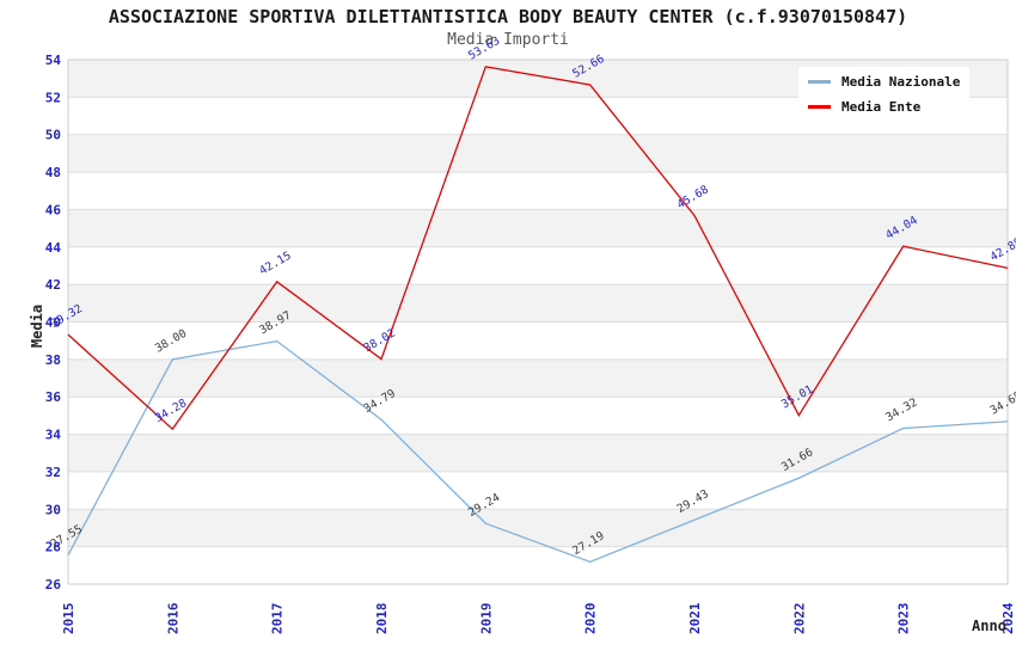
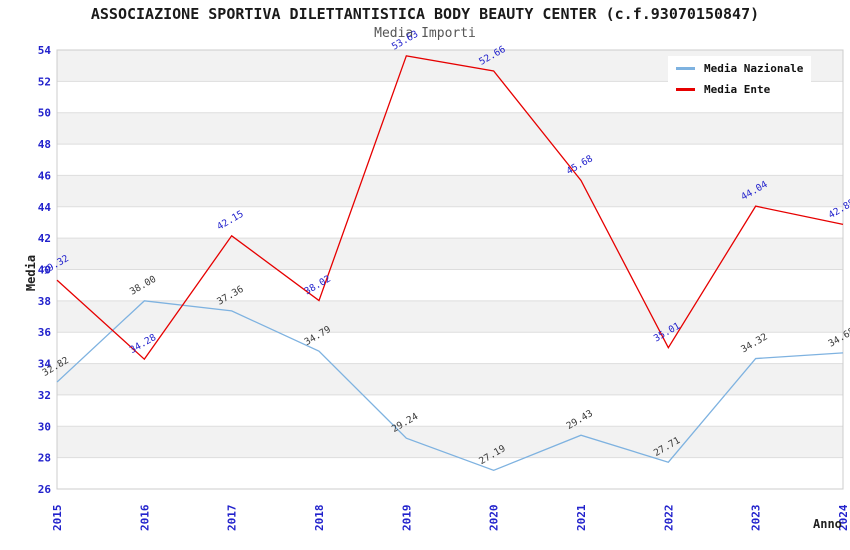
Media Nazionale/2015: 27.55 -> 32.82
Media Nazionale/2017: 38.97 -> 37.36
Media Nazionale/2022: 31.66 -> 27.71
